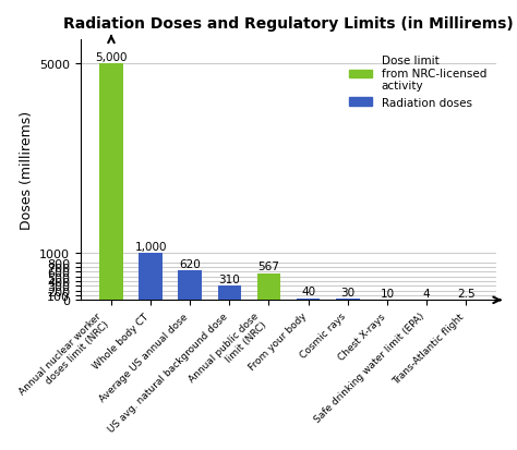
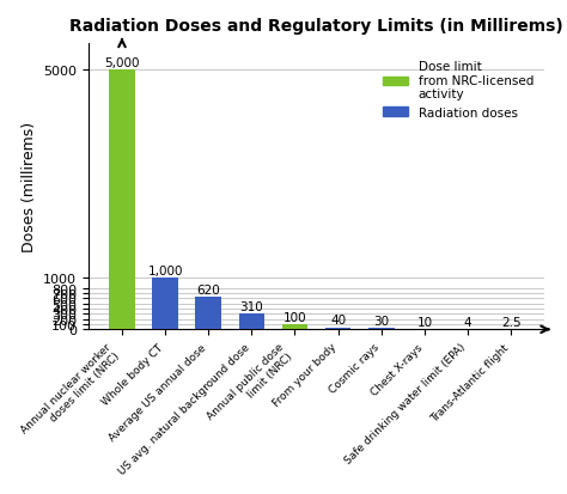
Annual public dose limit (NRC): 567 -> 100
